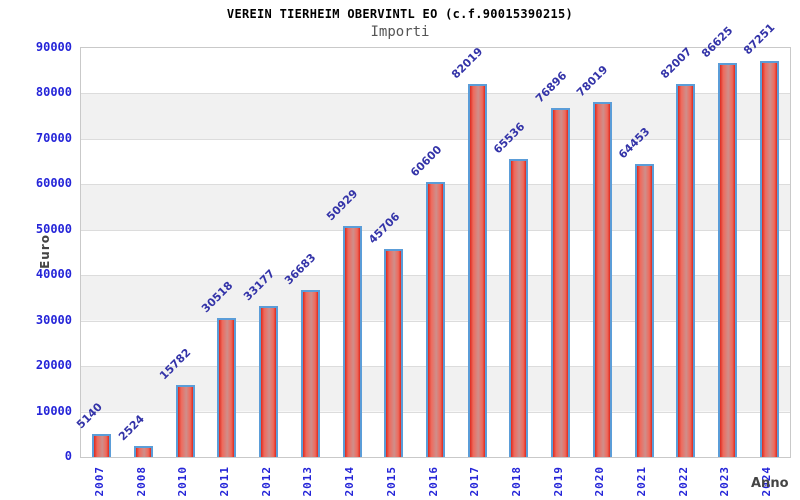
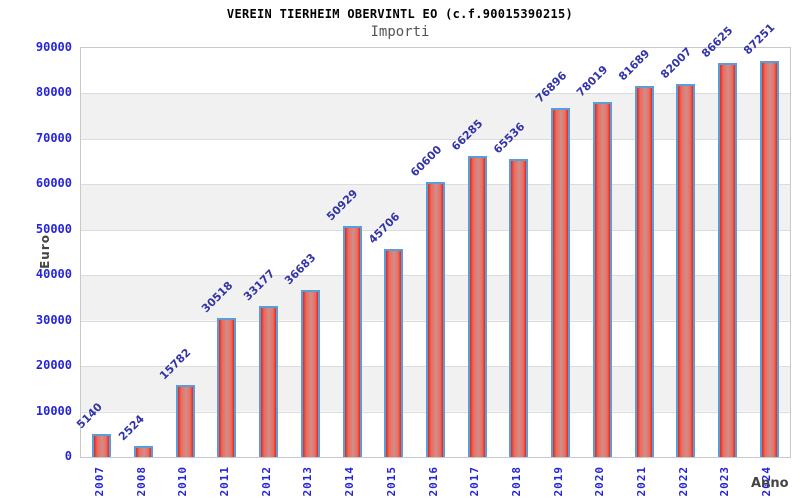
2017: 82019 -> 66285
2021: 64453 -> 81689
